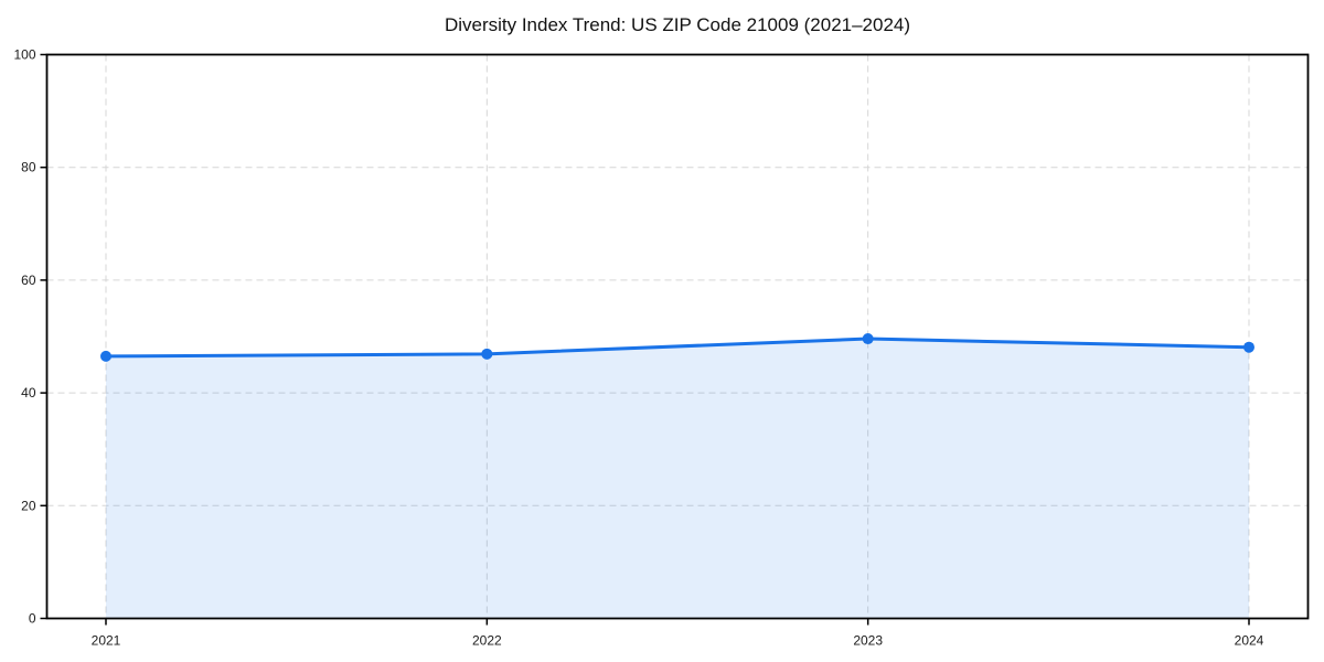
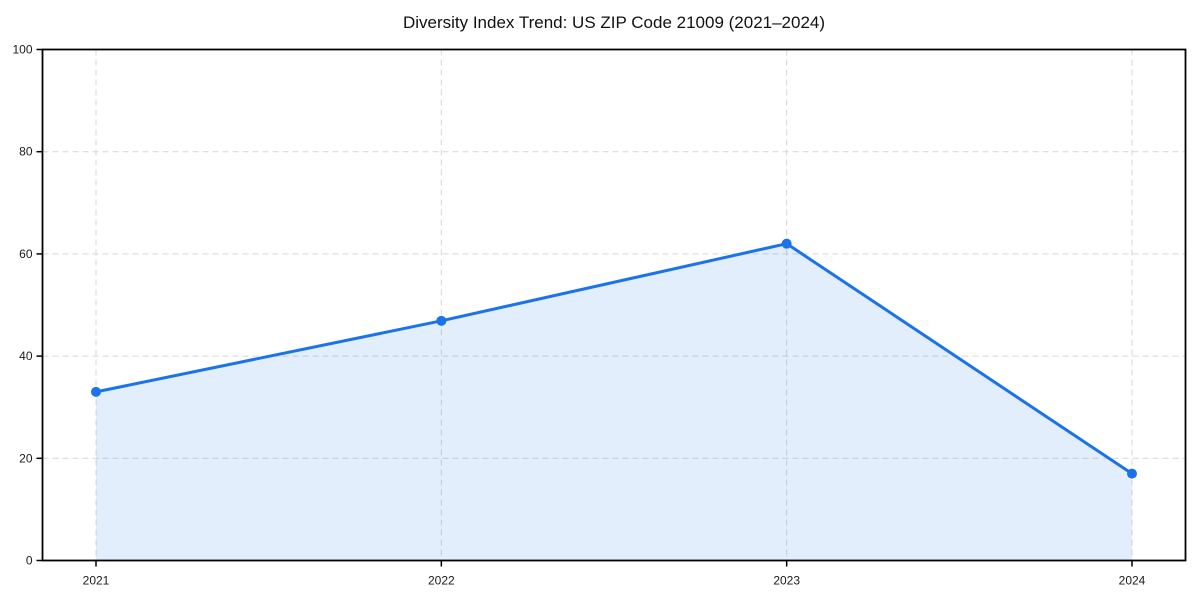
2021: 46 -> 33
2023: 50 -> 62
2024: 48 -> 17
